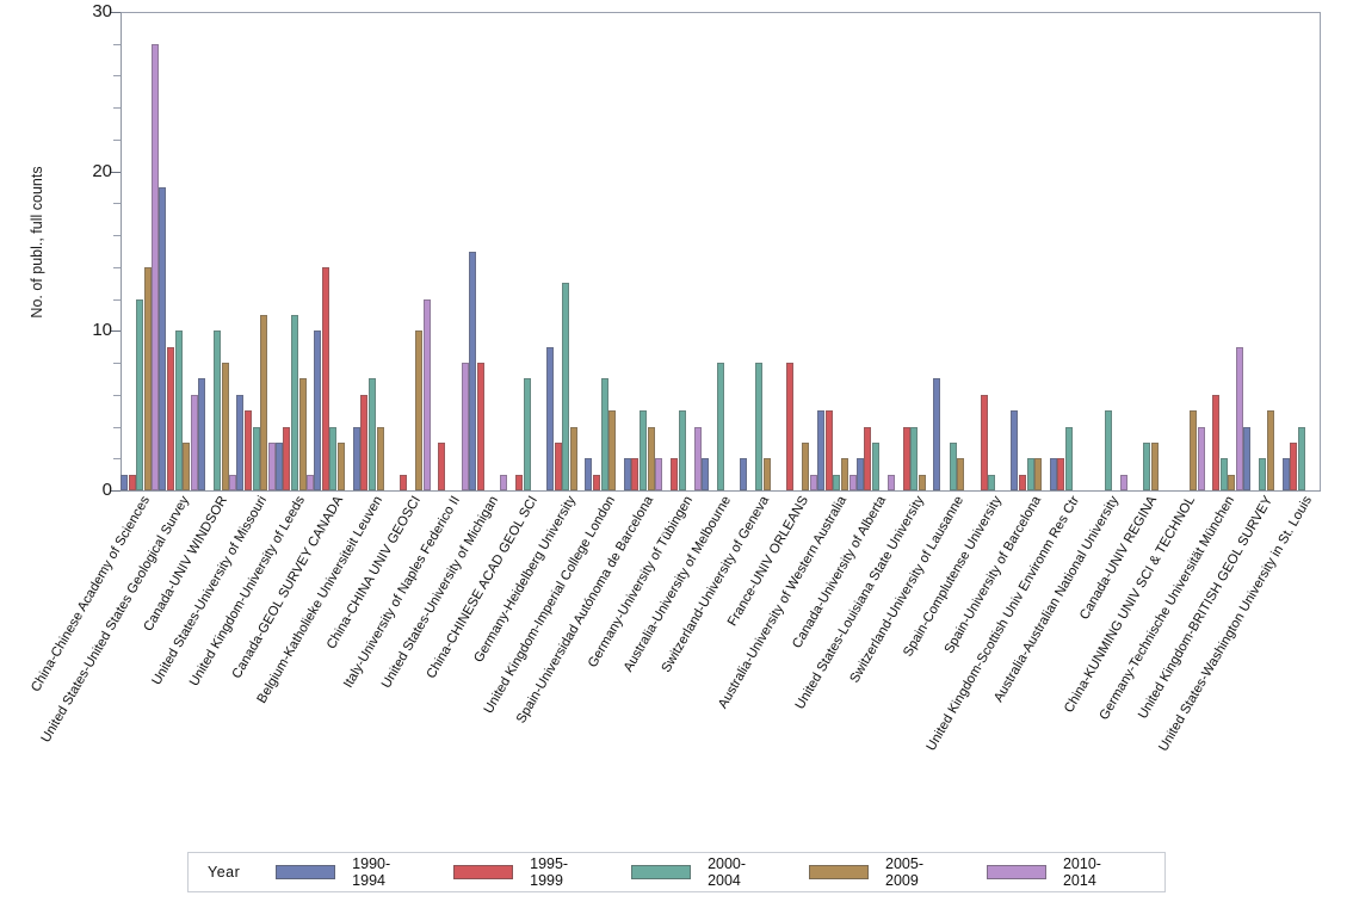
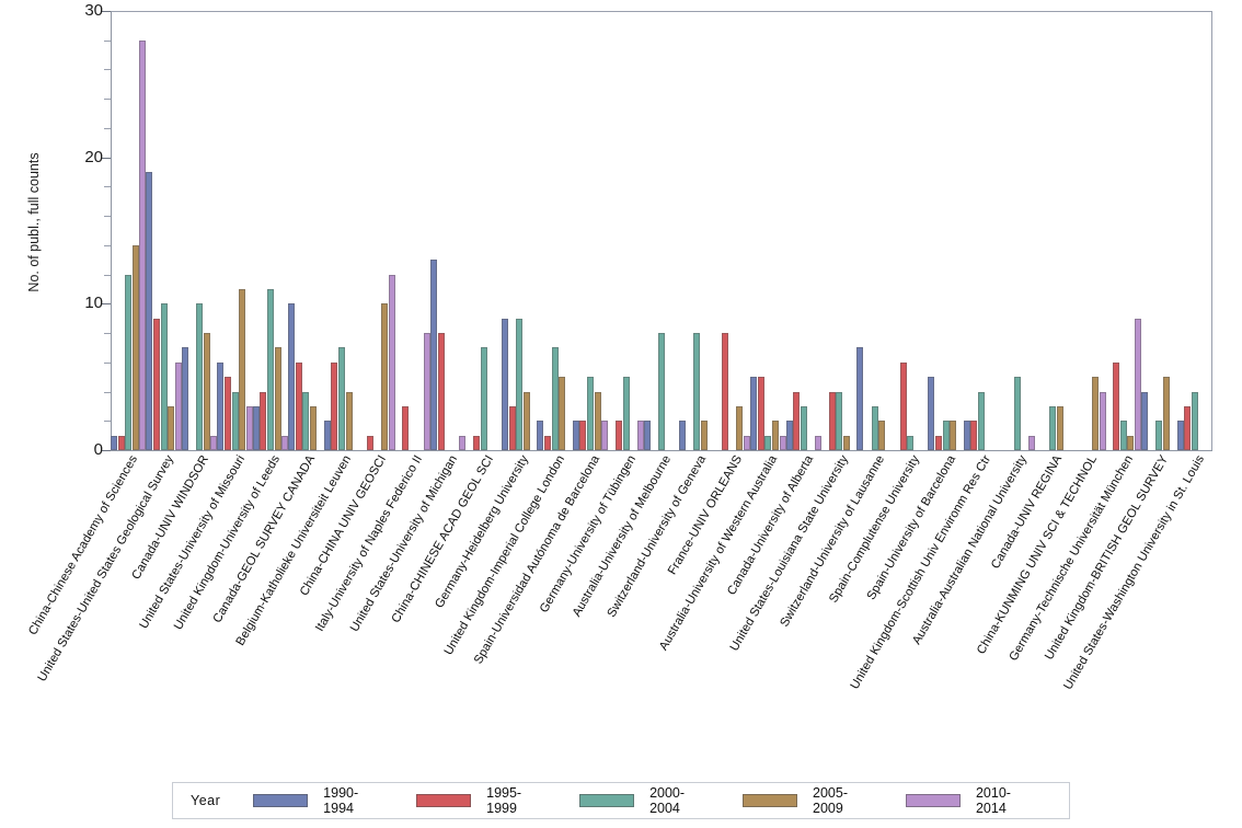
1995-1999/Canada-GEOL SURVEY CANADA: 14 -> 6
1990-1994/Belgium-Katholieke Universiteit Leuven: 4 -> 2
1990-1994/United States-University of Michigan: 15 -> 13
2000-2004/Germany-Heidelberg University: 13 -> 9
2010-2014/Germany-University of Tübingen: 4 -> 2
